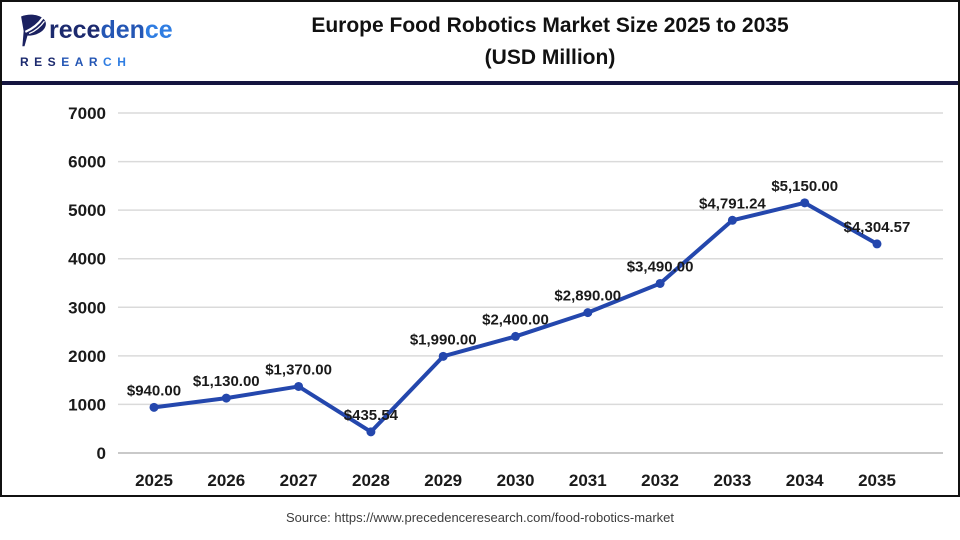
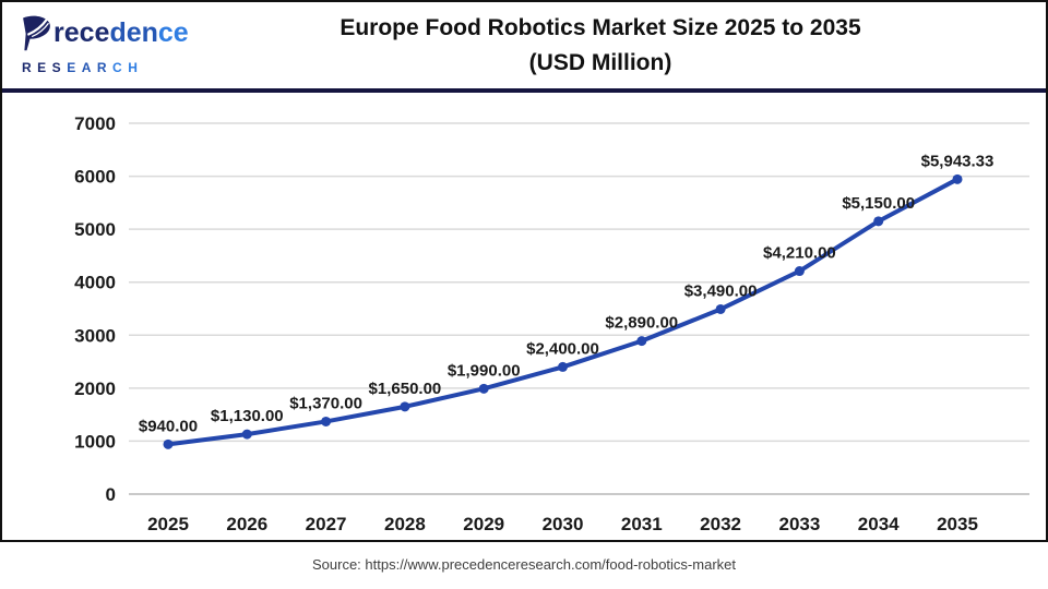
2028: $435.54 -> $1,650.00
2033: $4,791.24 -> $4,210.00
2035: $4,304.57 -> $5,943.33
